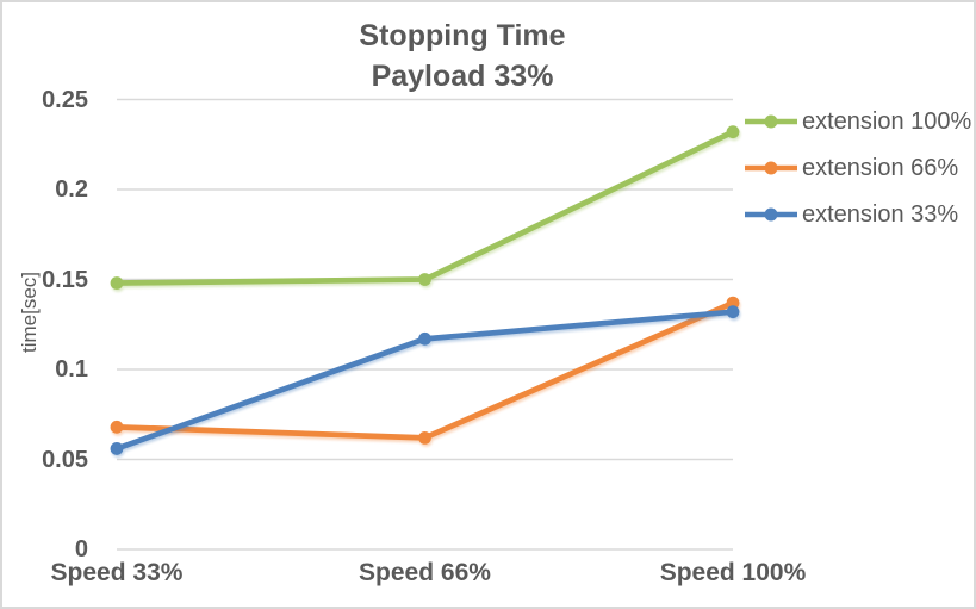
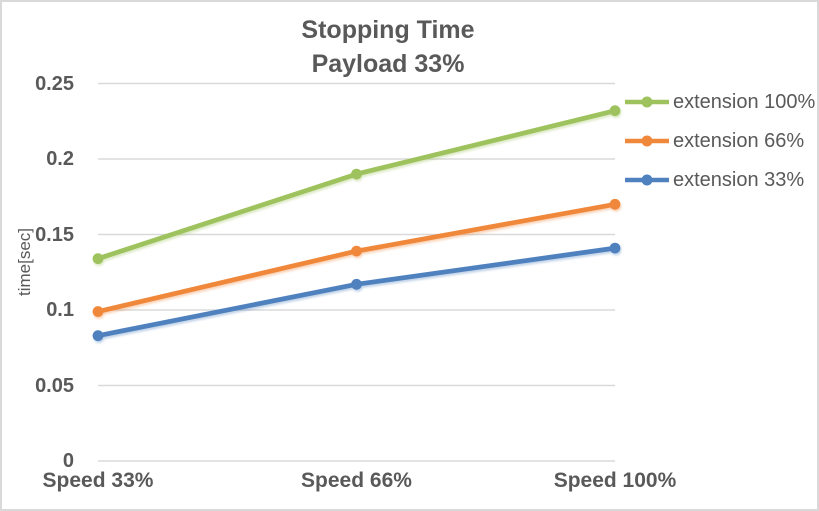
extension 100%/Speed 33%: 0.148 -> 0.134
extension 66%/Speed 33%: 0.068 -> 0.099
extension 33%/Speed 33%: 0.056 -> 0.083
extension 100%/Speed 66%: 0.150 -> 0.190
extension 66%/Speed 66%: 0.062 -> 0.139
extension 66%/Speed 100%: 0.137 -> 0.170
extension 33%/Speed 100%: 0.132 -> 0.141
